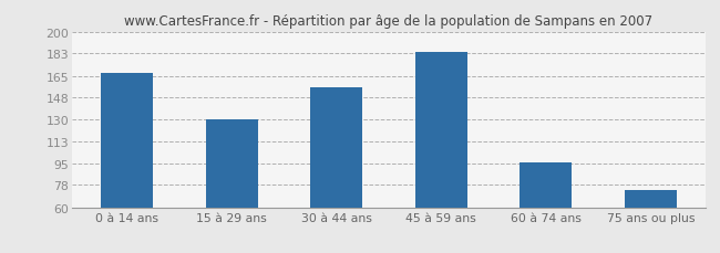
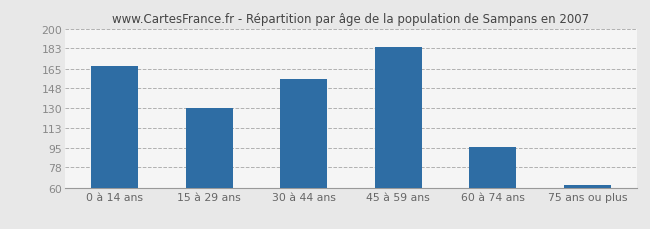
75 ans ou plus: 74 -> 62
